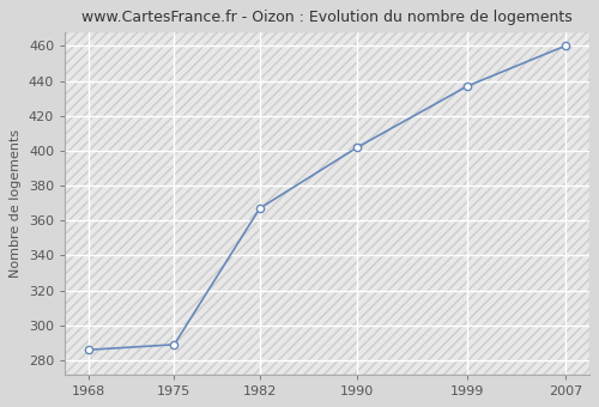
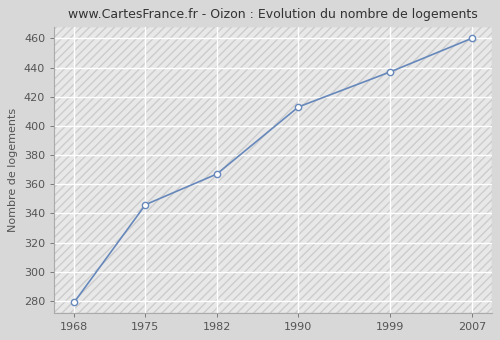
1968: 286 -> 279
1975: 289 -> 346
1990: 402 -> 413
